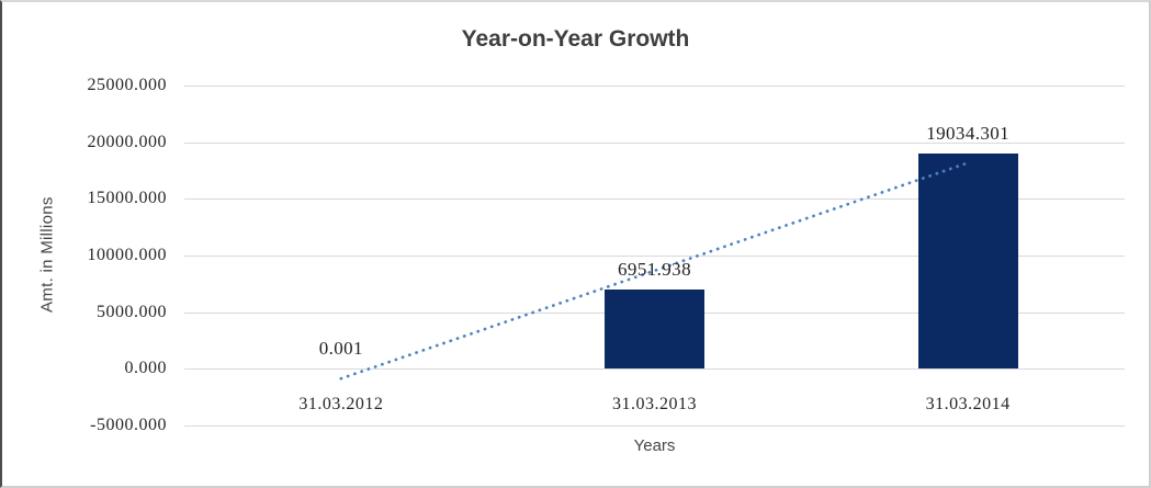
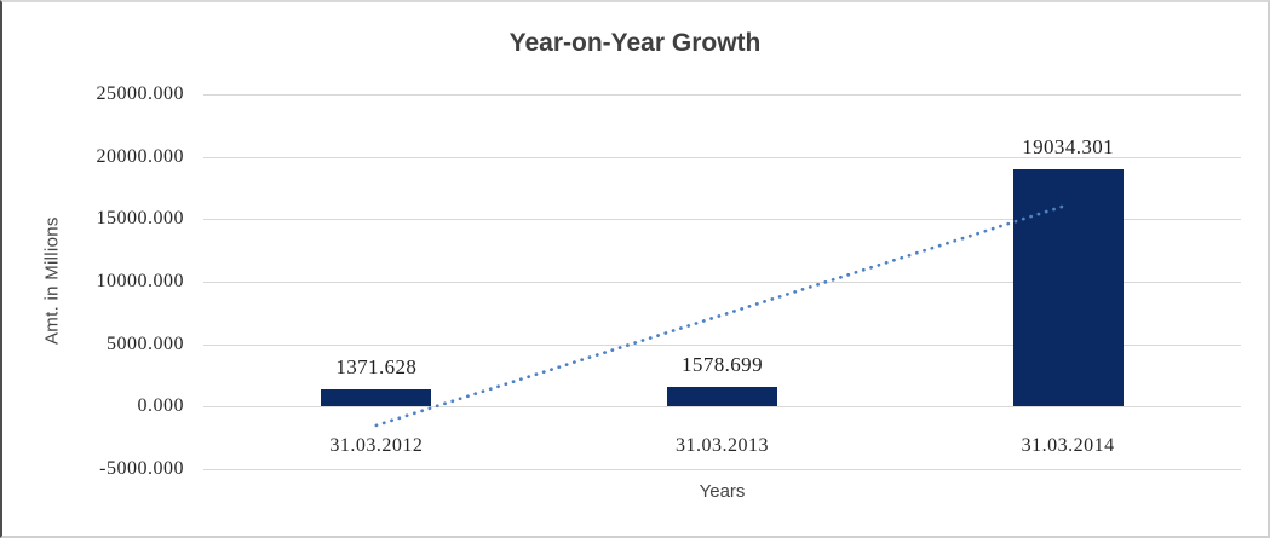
31.03.2012: 0.001 -> 1371.628
31.03.2013: 6951.938 -> 1578.699
